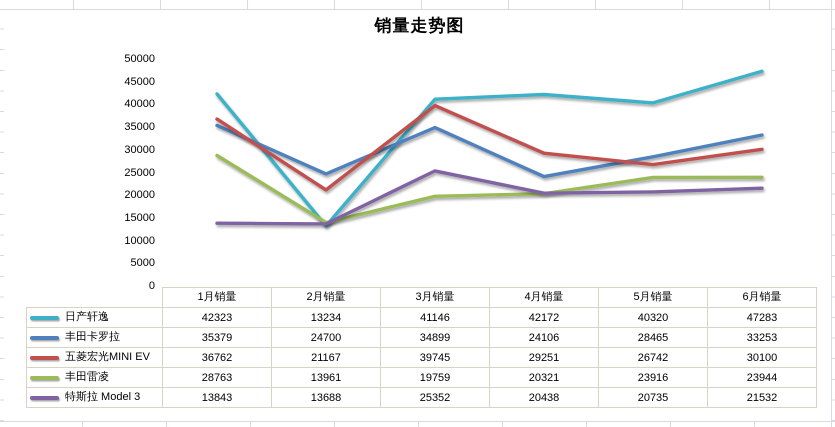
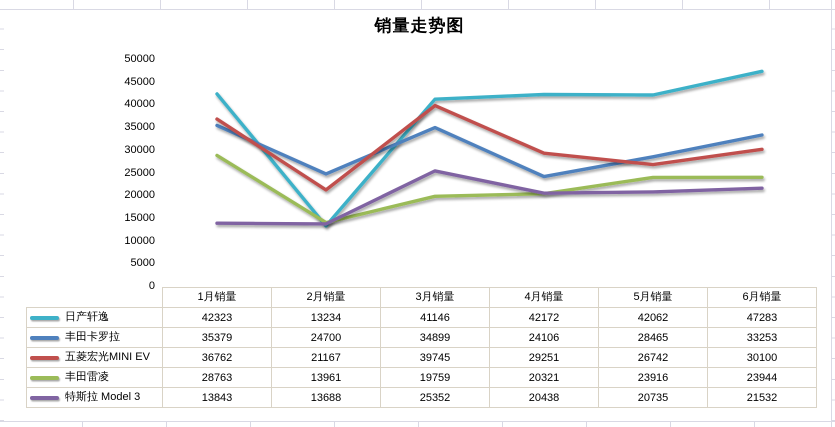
日产轩逸/5月销量: 40320 -> 42062
